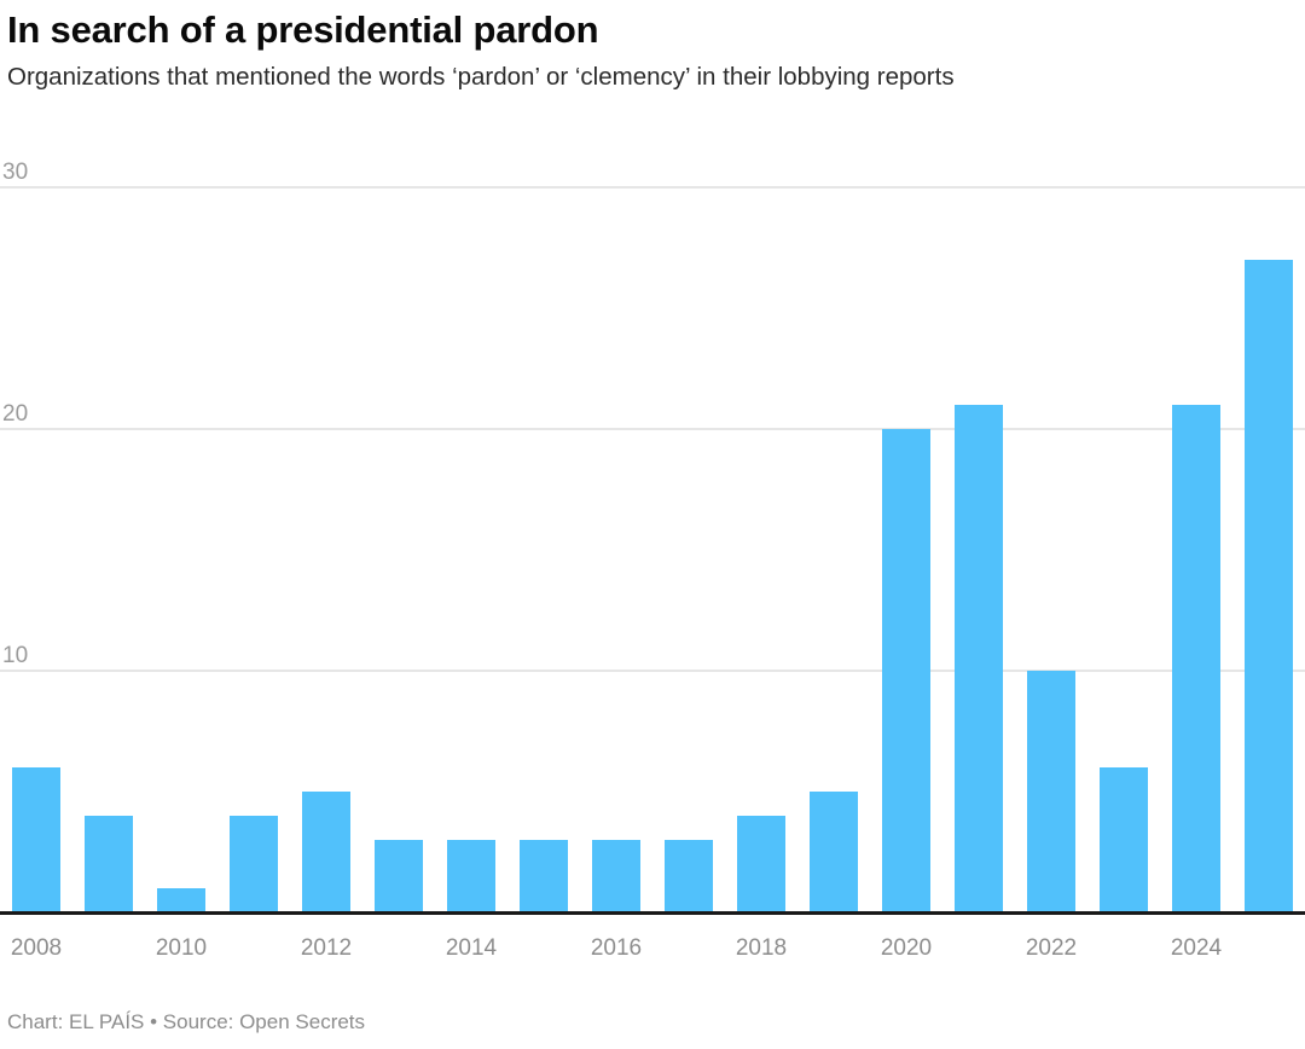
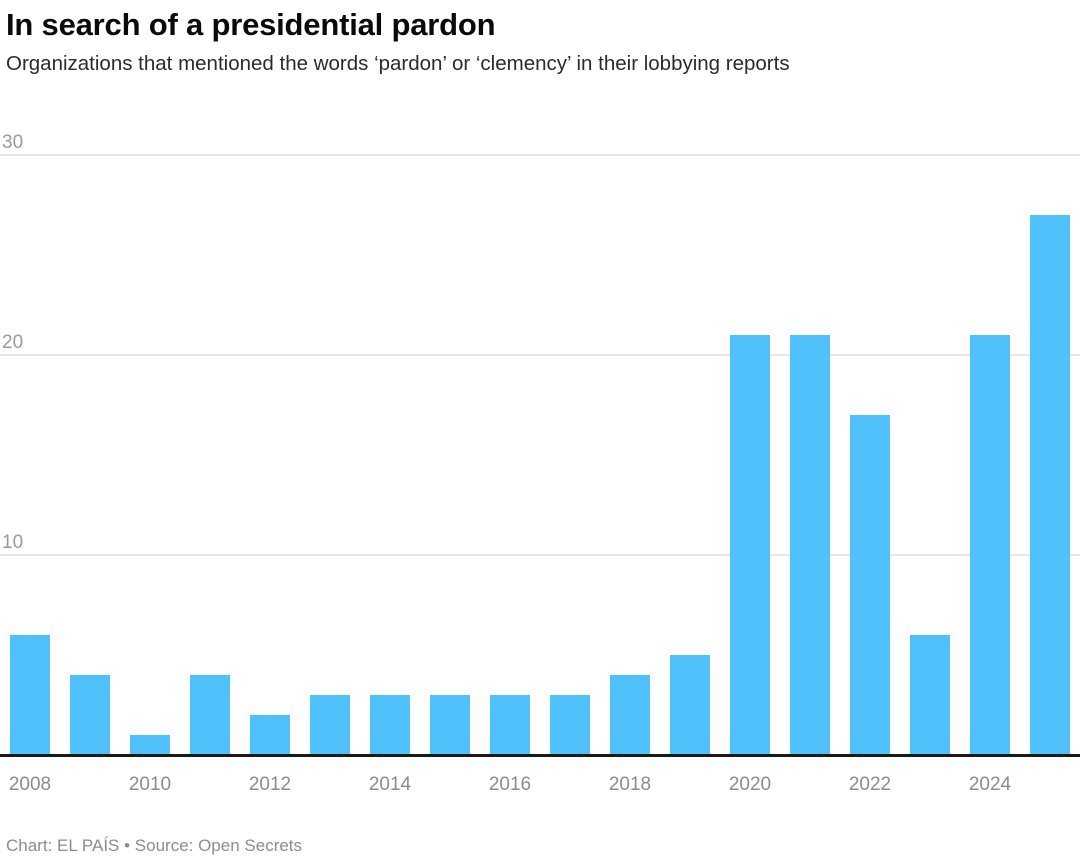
2012: 5 -> 2
2020: 20 -> 21
2022: 10 -> 17
